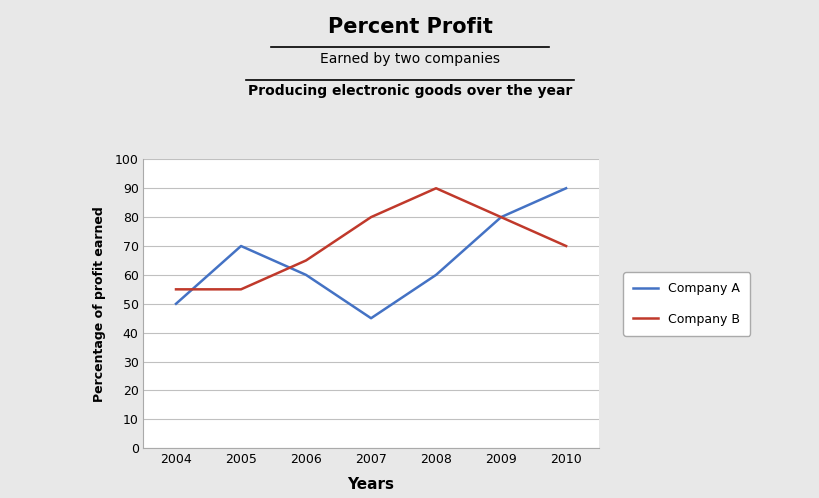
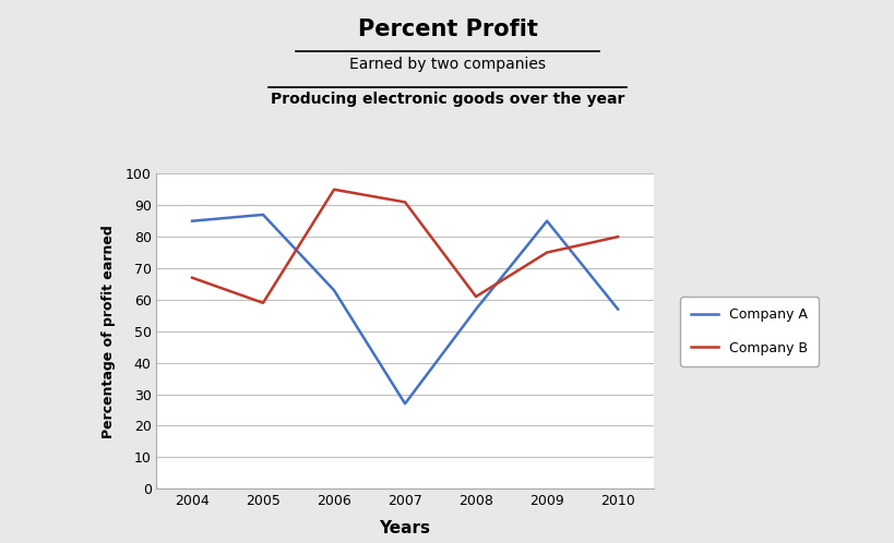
Company A/2004: 50 -> 85
Company B/2004: 55 -> 67
Company A/2005: 70 -> 87
Company B/2005: 55 -> 59
Company A/2006: 60 -> 63
Company B/2006: 65 -> 95
Company A/2007: 45 -> 27
Company B/2007: 80 -> 91
Company A/2008: 60 -> 57
Company B/2008: 90 -> 61
Company A/2009: 80 -> 85
Company B/2009: 80 -> 75
Company A/2010: 90 -> 57
Company B/2010: 70 -> 80
